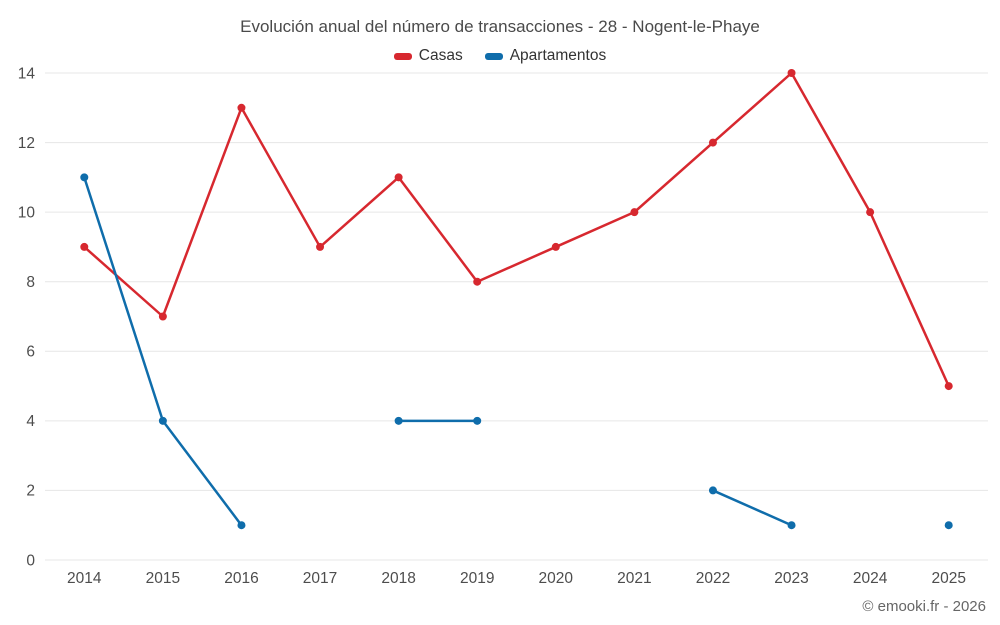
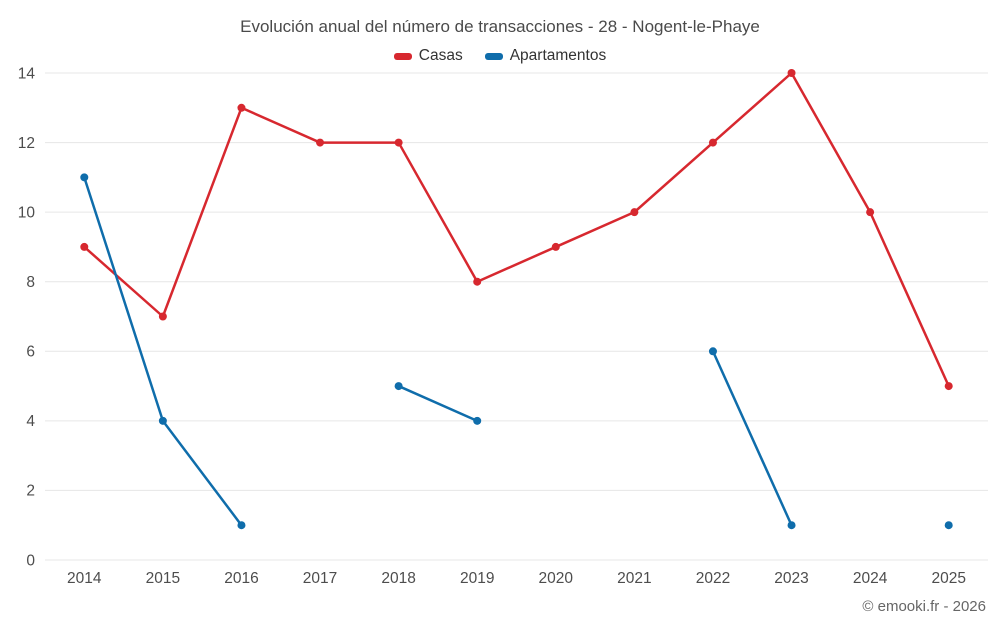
Casas/2017: 9 -> 12
Casas/2018: 11 -> 12
Apartamentos/2018: 4 -> 5
Apartamentos/2022: 2 -> 6
